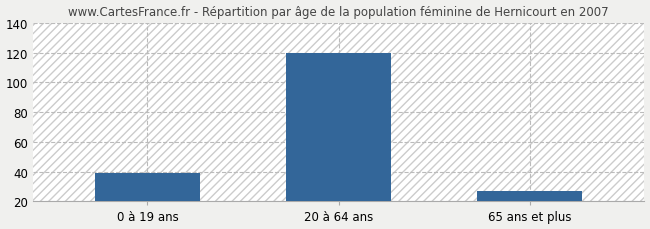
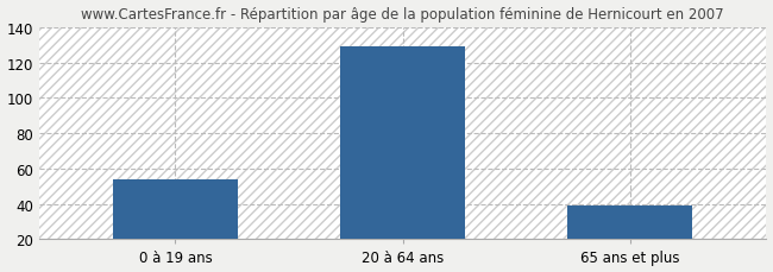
0 à 19 ans: 39 -> 54
20 à 64 ans: 120 -> 129
65 ans et plus: 27 -> 39
